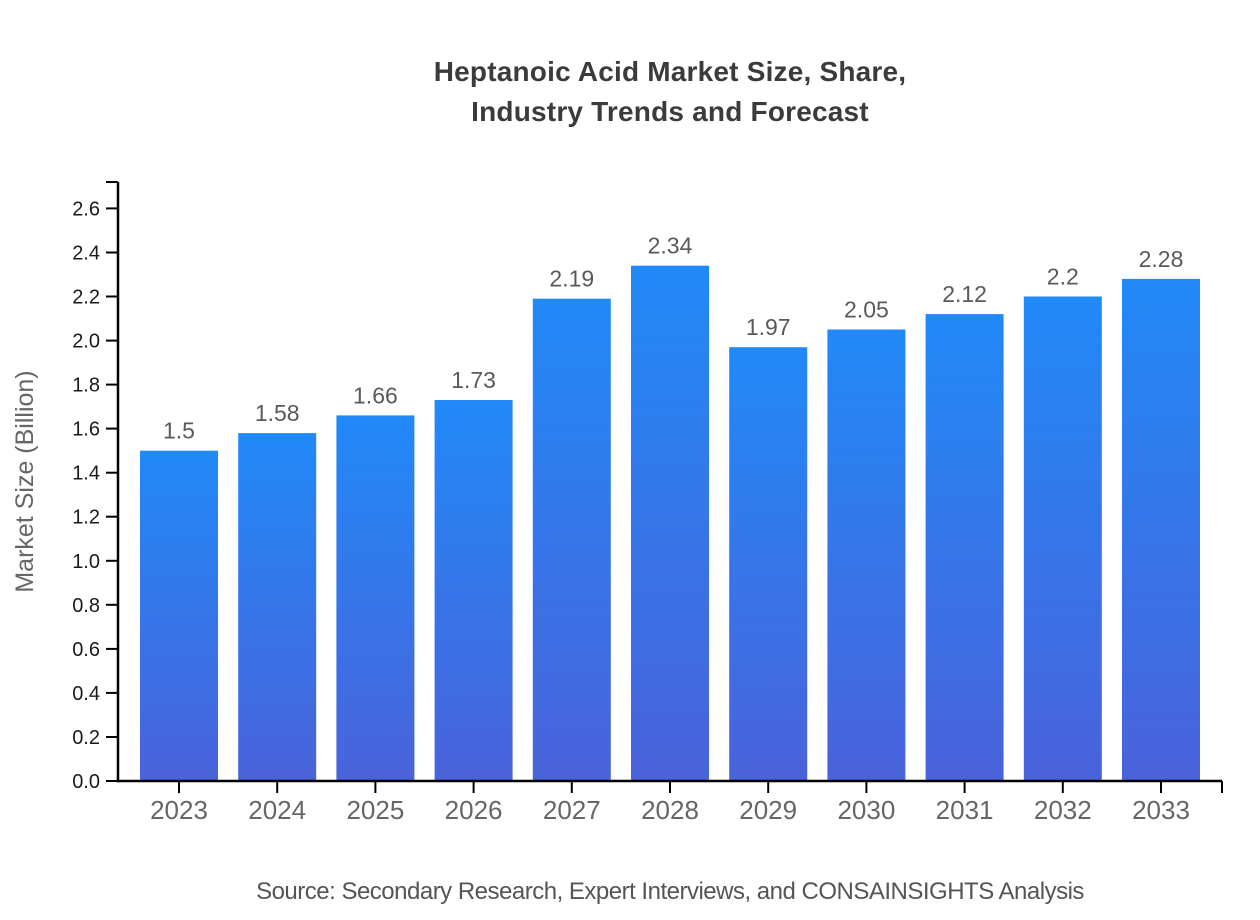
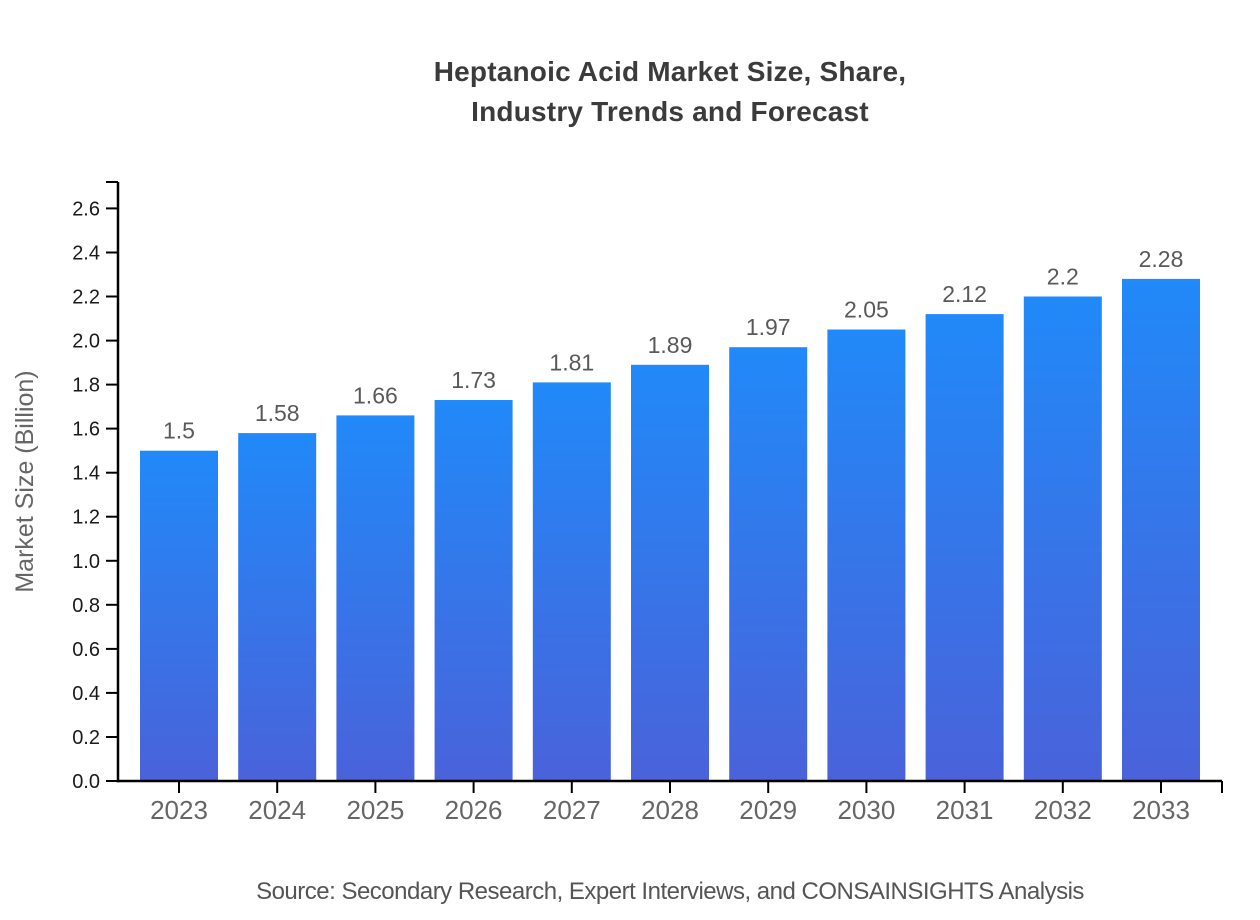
2027: 2.19 -> 1.81
2028: 2.34 -> 1.89
